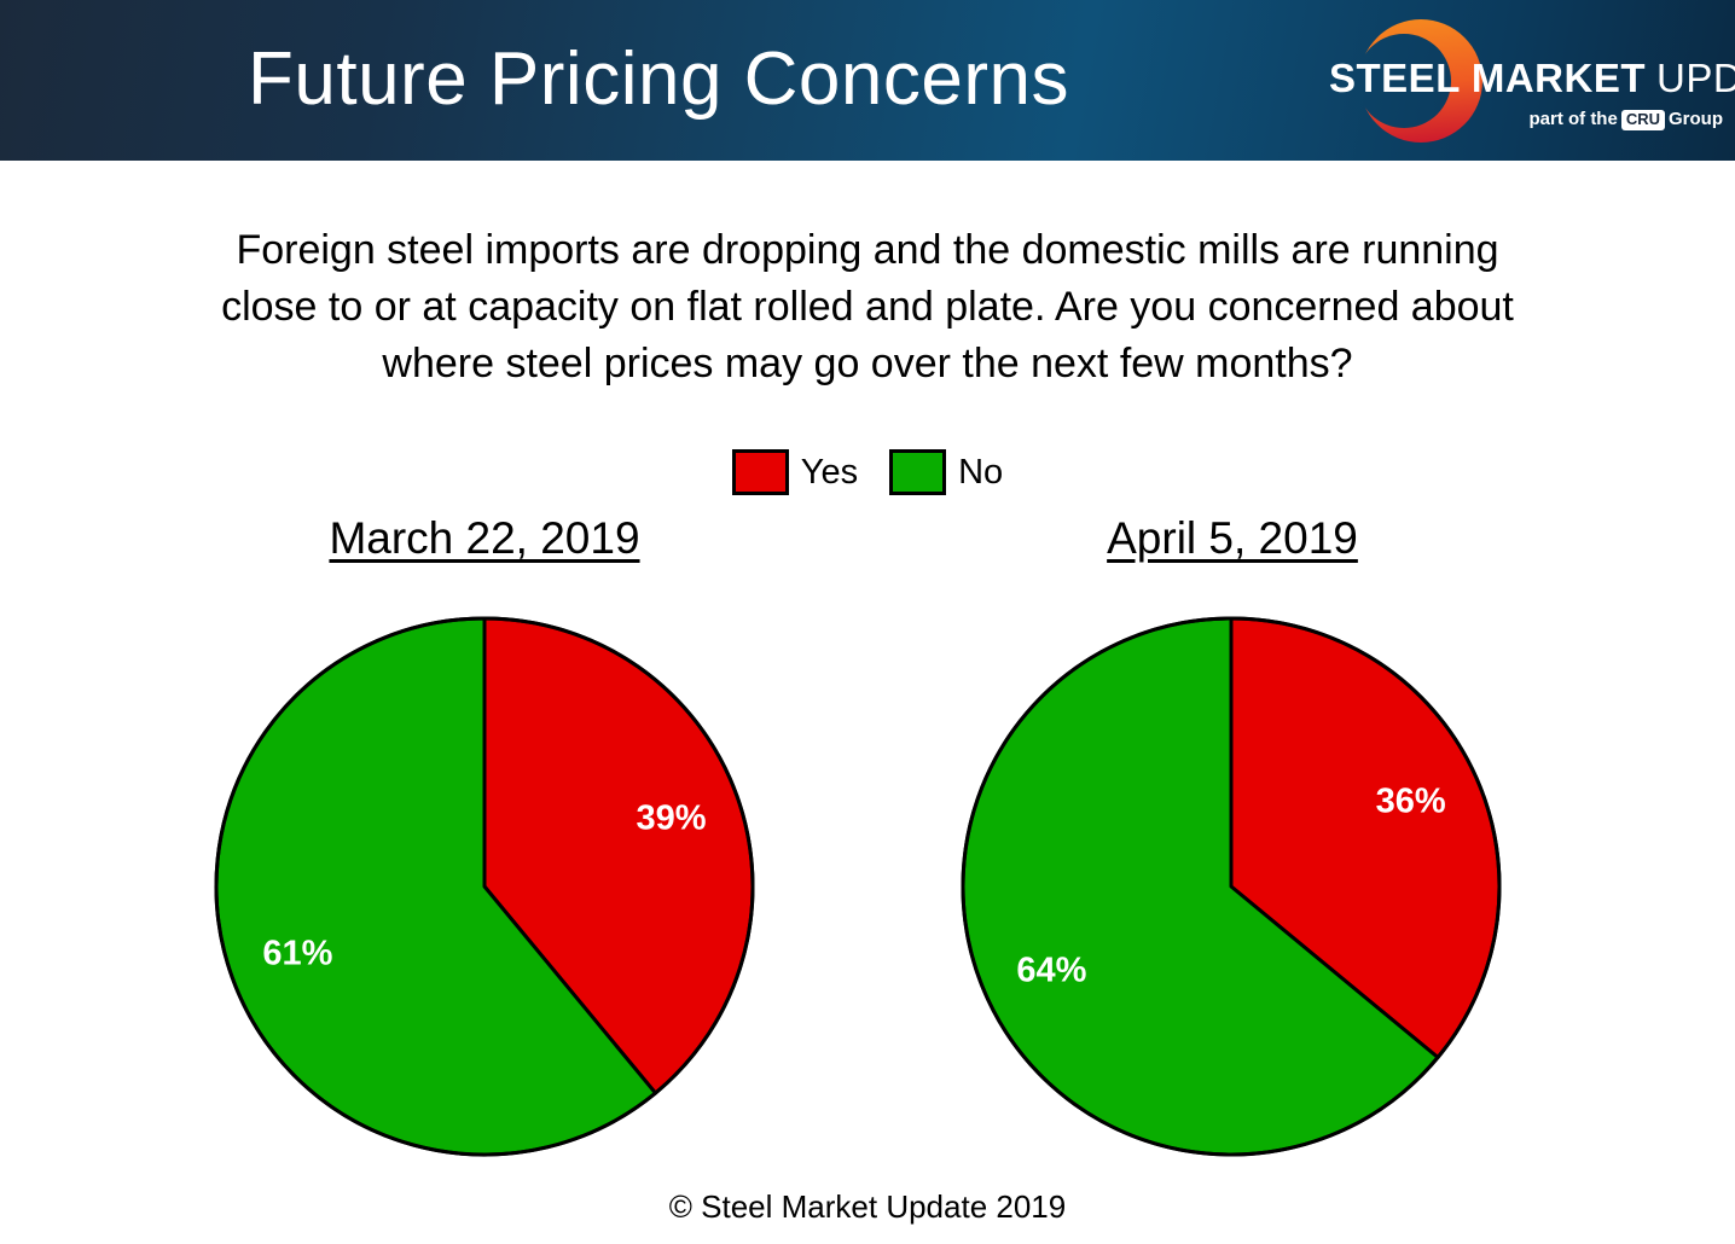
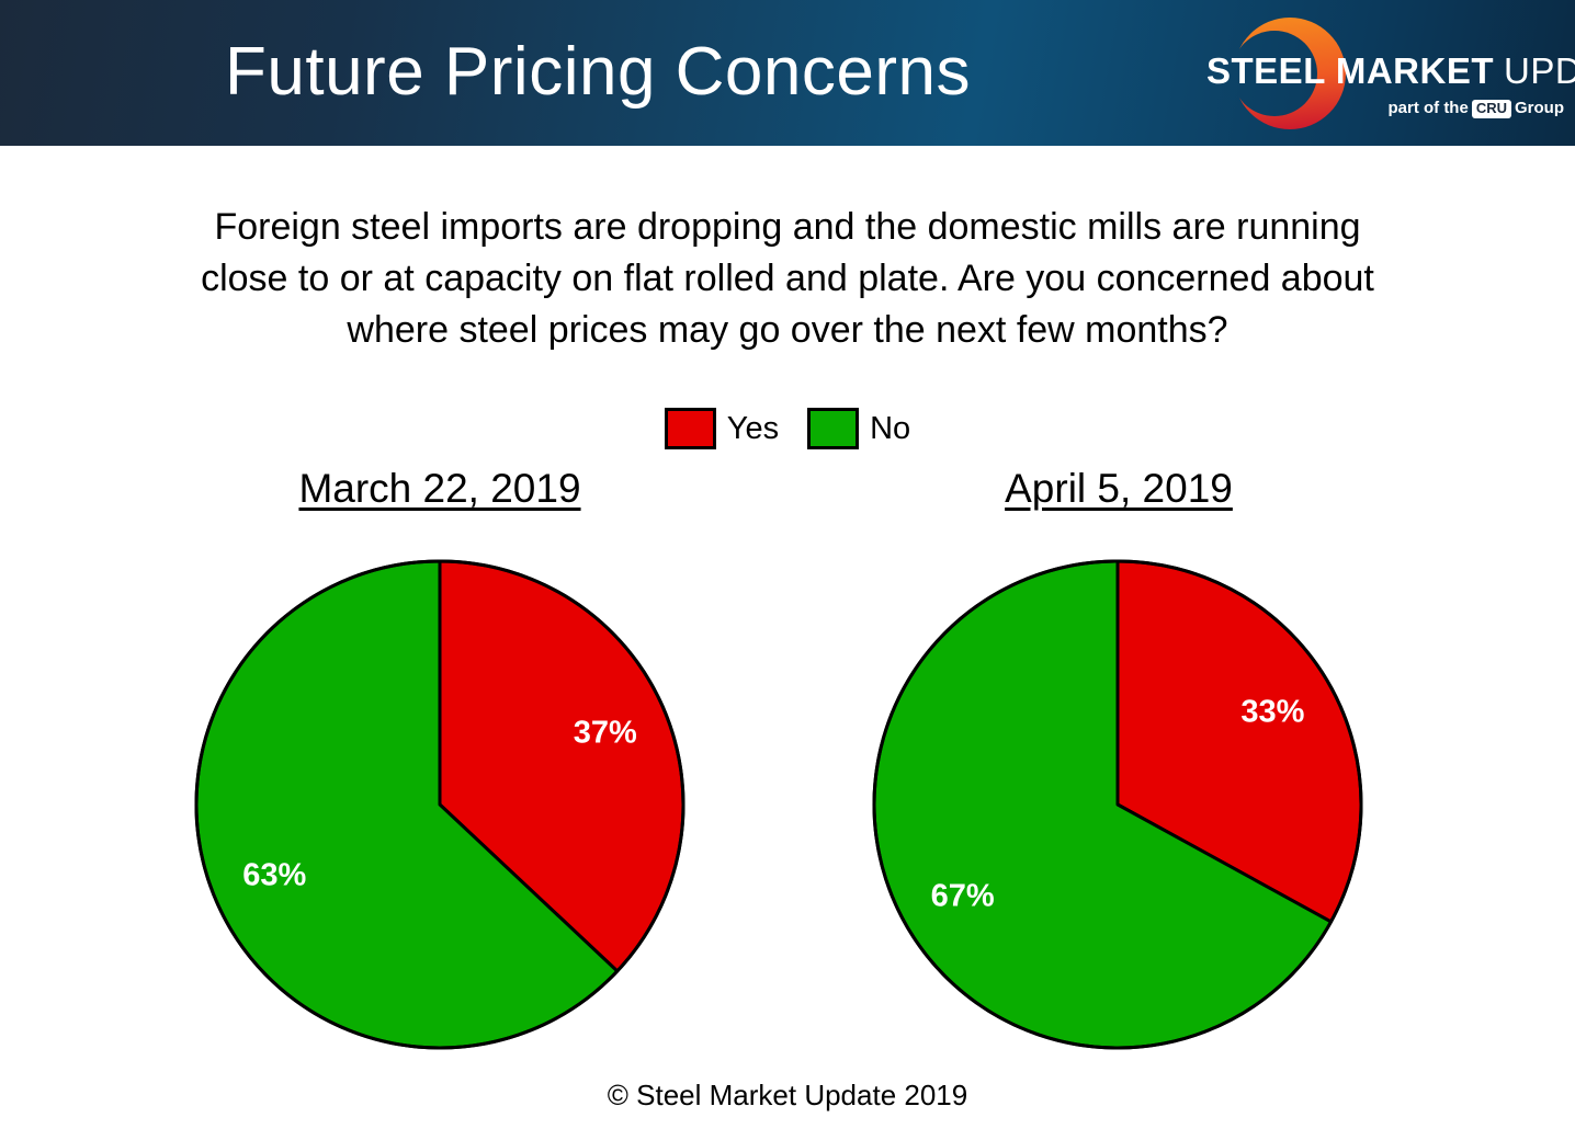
March 22, 2019/Yes: 39% -> 37%
March 22, 2019/No: 61% -> 63%
April 5, 2019/Yes: 36% -> 33%
April 5, 2019/No: 64% -> 67%
